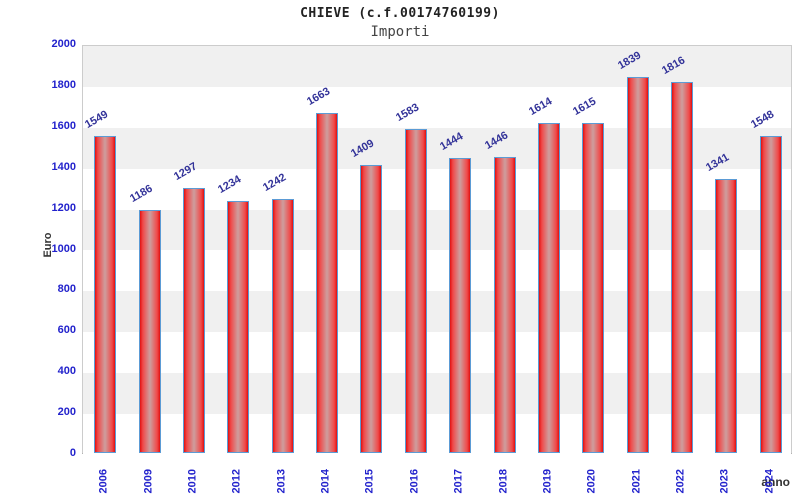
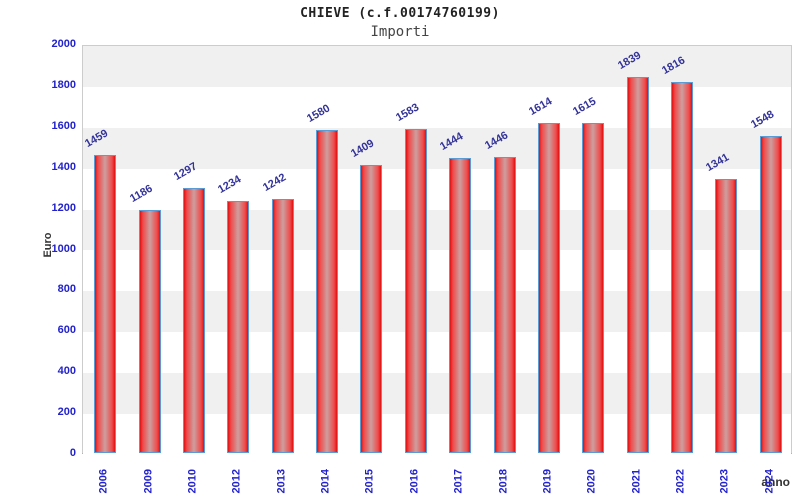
2006: 1549 -> 1459
2014: 1663 -> 1580
